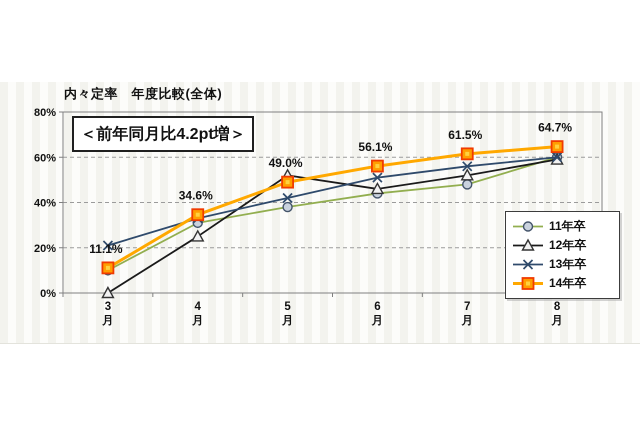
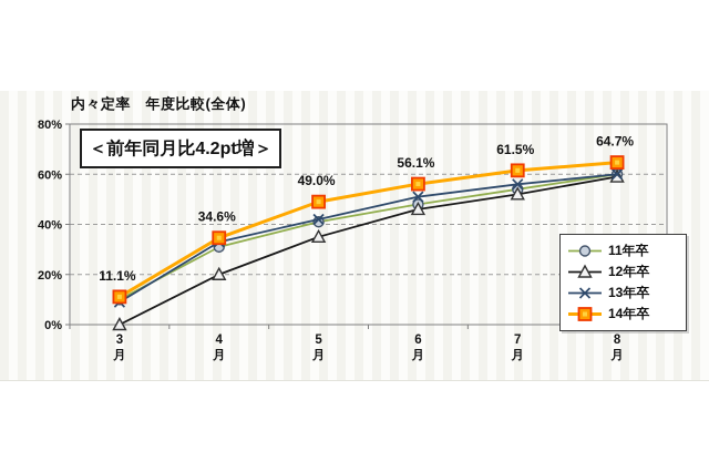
13年卒/3月: 21% -> 9%
12年卒/4月: 25% -> 20%
11年卒/5月: 38% -> 41%
12年卒/5月: 52% -> 35%
11年卒/6月: 44% -> 48%
11年卒/7月: 48% -> 54%
